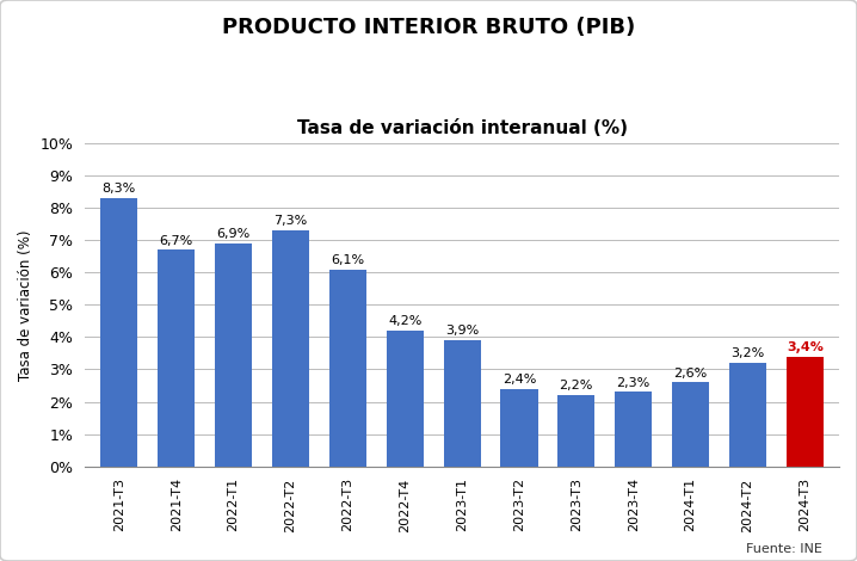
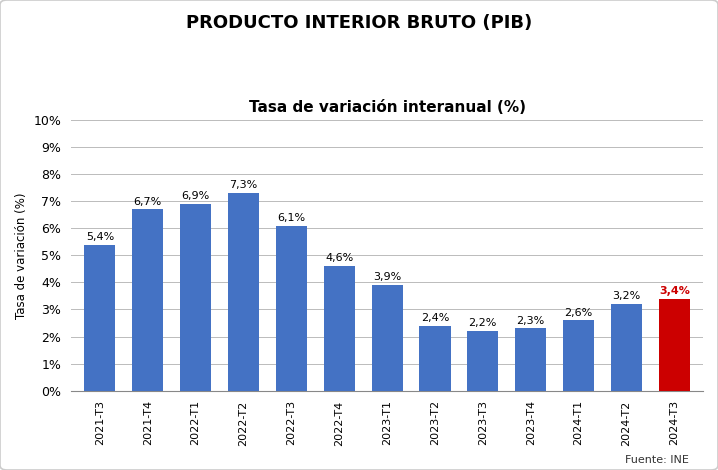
2021-T3: 8,3% -> 5,4%
2022-T4: 4,2% -> 4,6%
